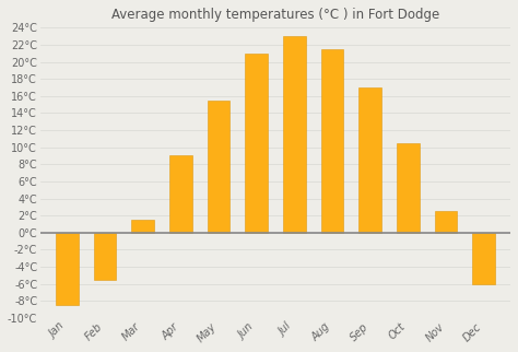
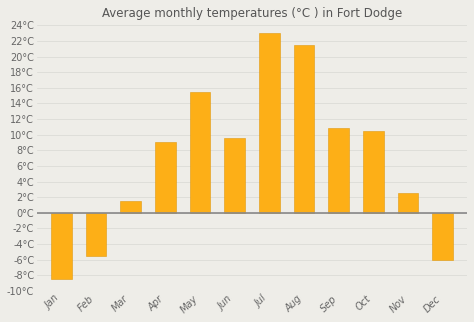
Jun: 21.0°C -> 9.6°C
Sep: 17.0°C -> 10.8°C
